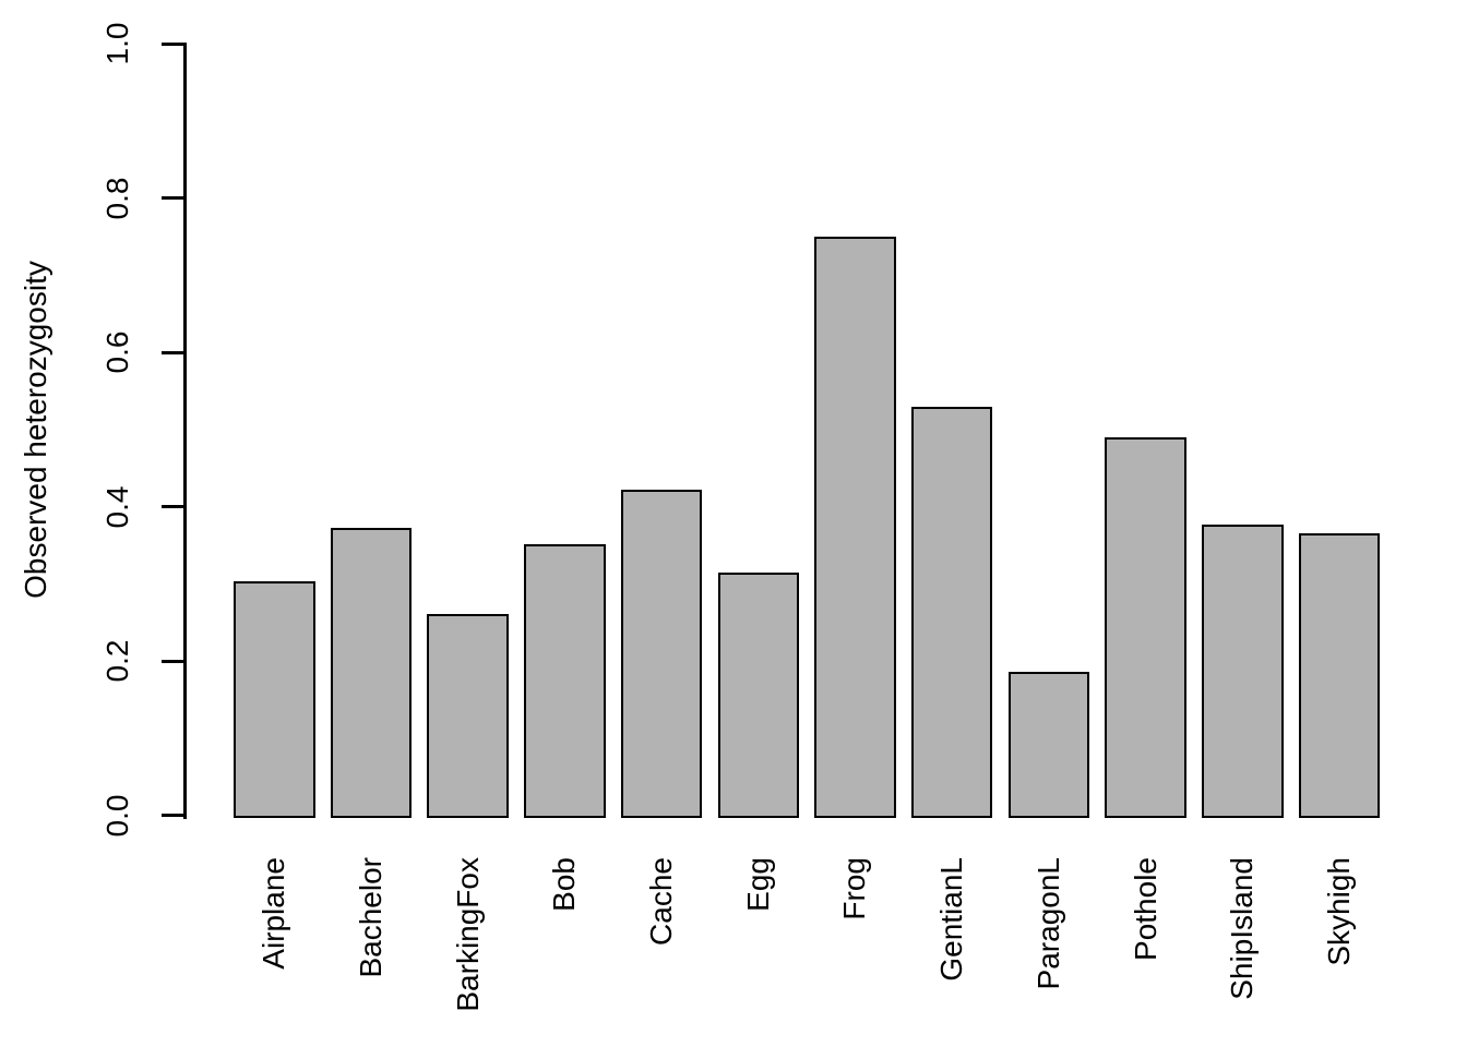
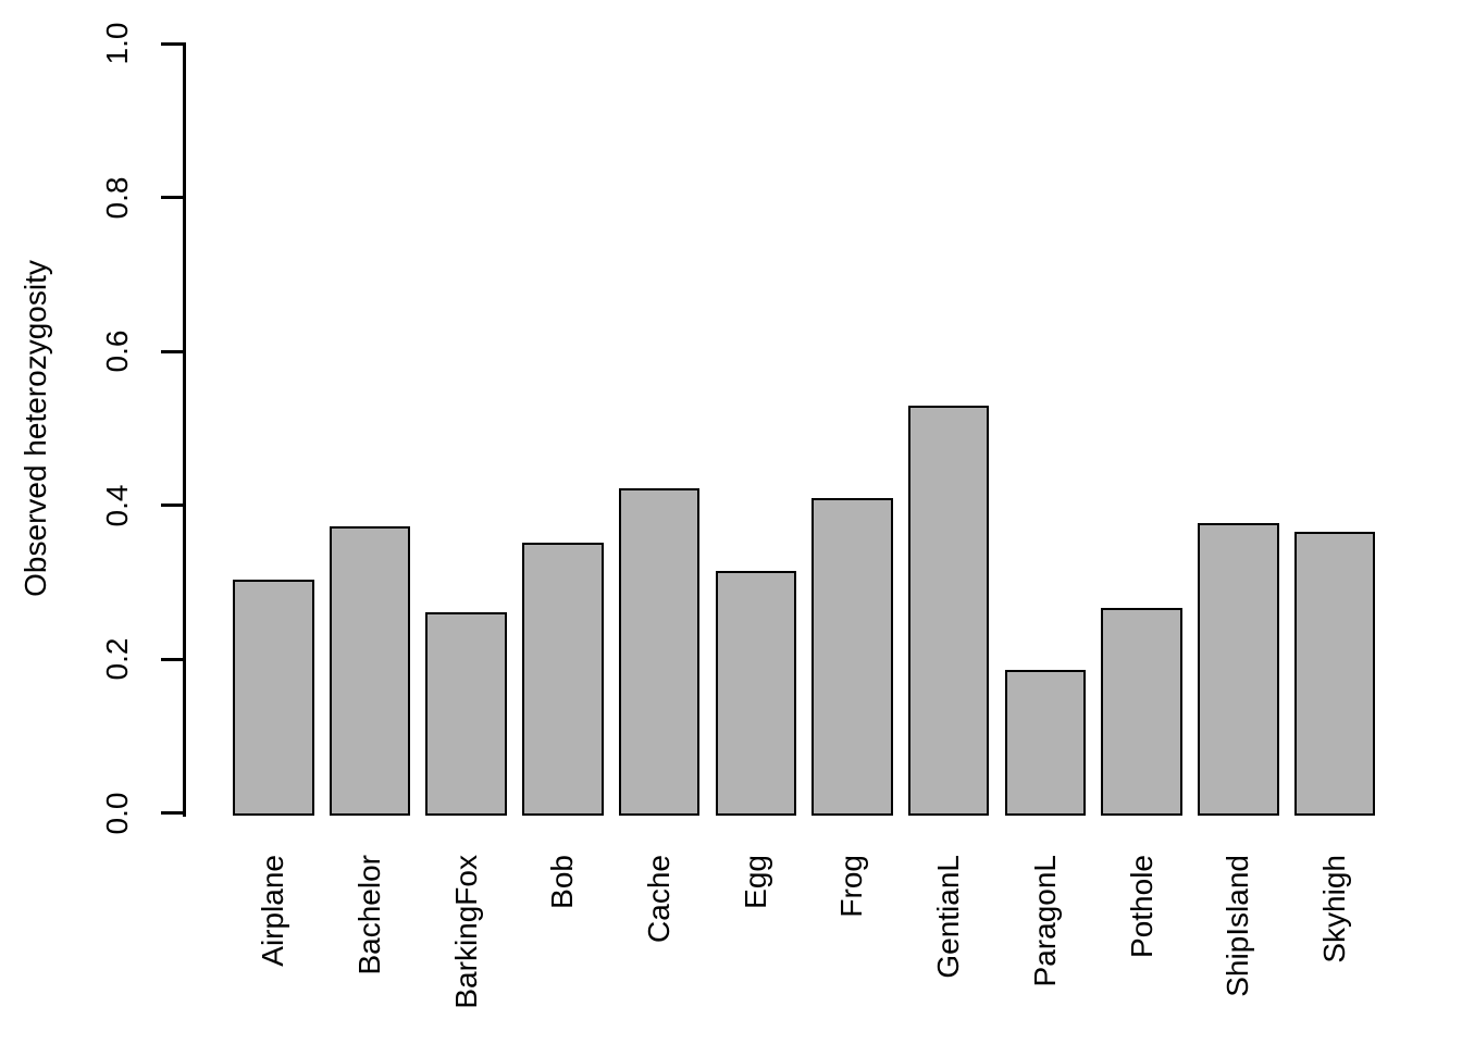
Frog: 0.75 -> 0.41
Pothole: 0.49 -> 0.27
